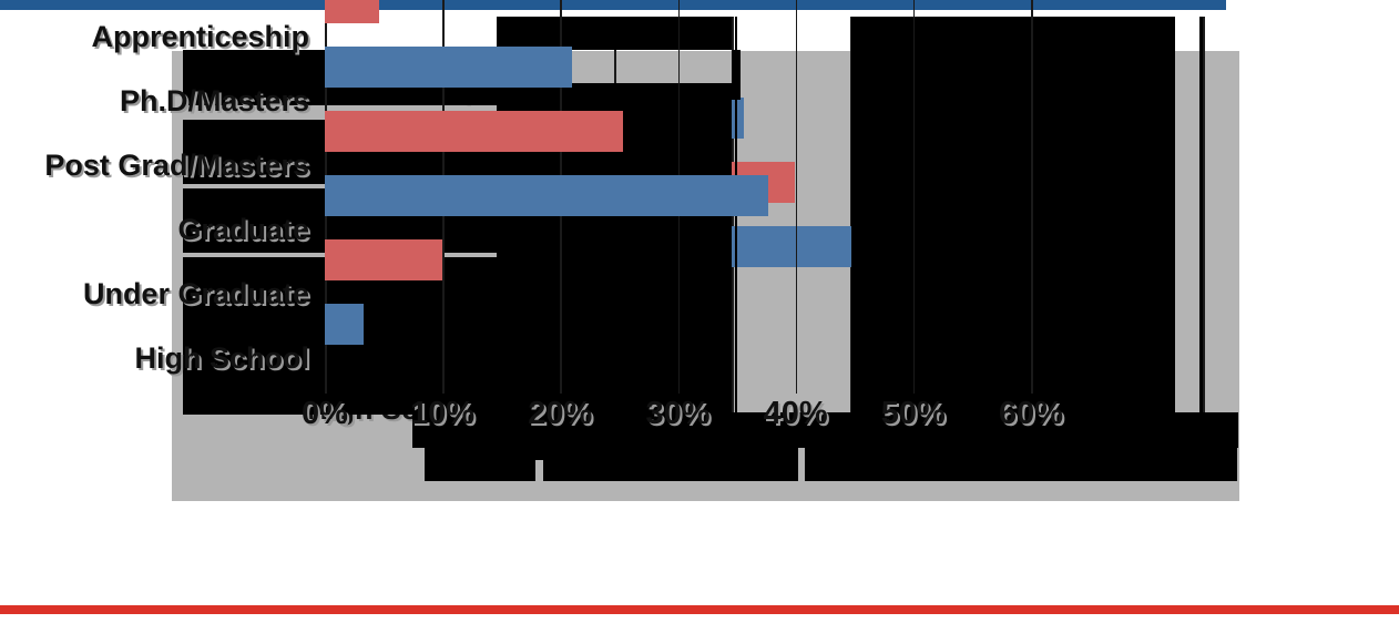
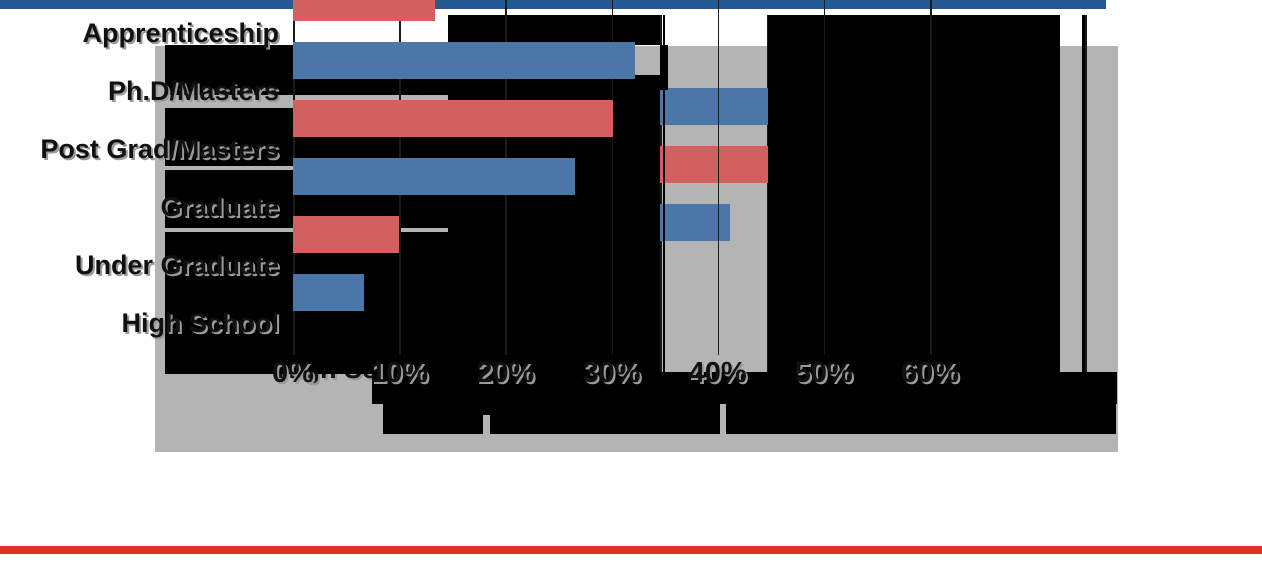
Apprenticeship: 4.6% -> 13.4%
Ph.D/Masters: 21.0% -> 32.2%
Post Grad/Masters: 25.3% -> 30.1%
Graduate: 37.7% -> 26.6%
High School: 3.3% -> 6.7%
